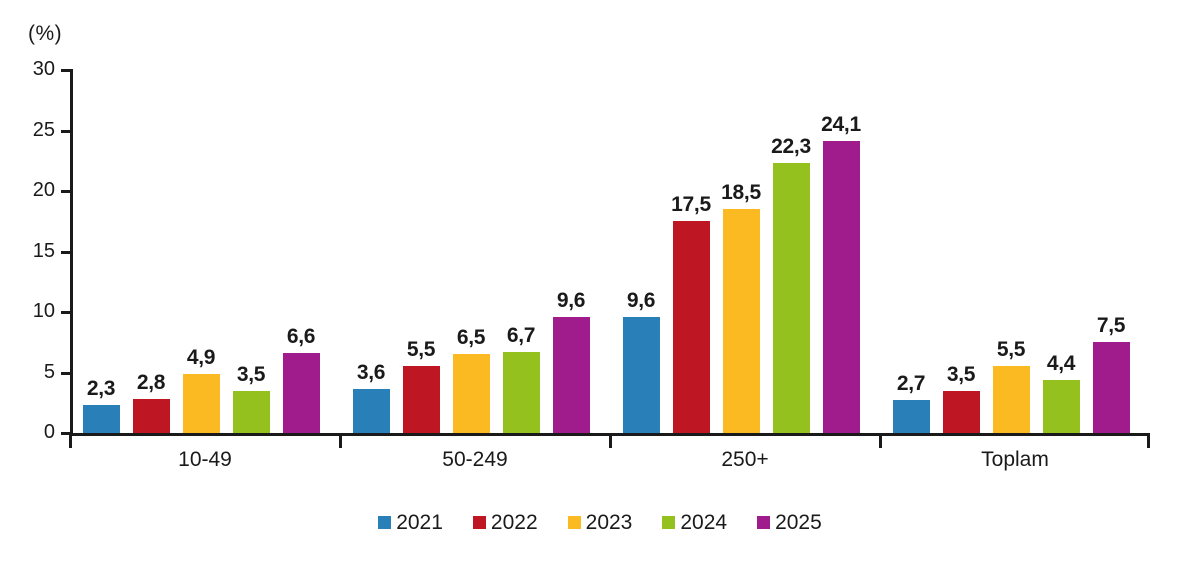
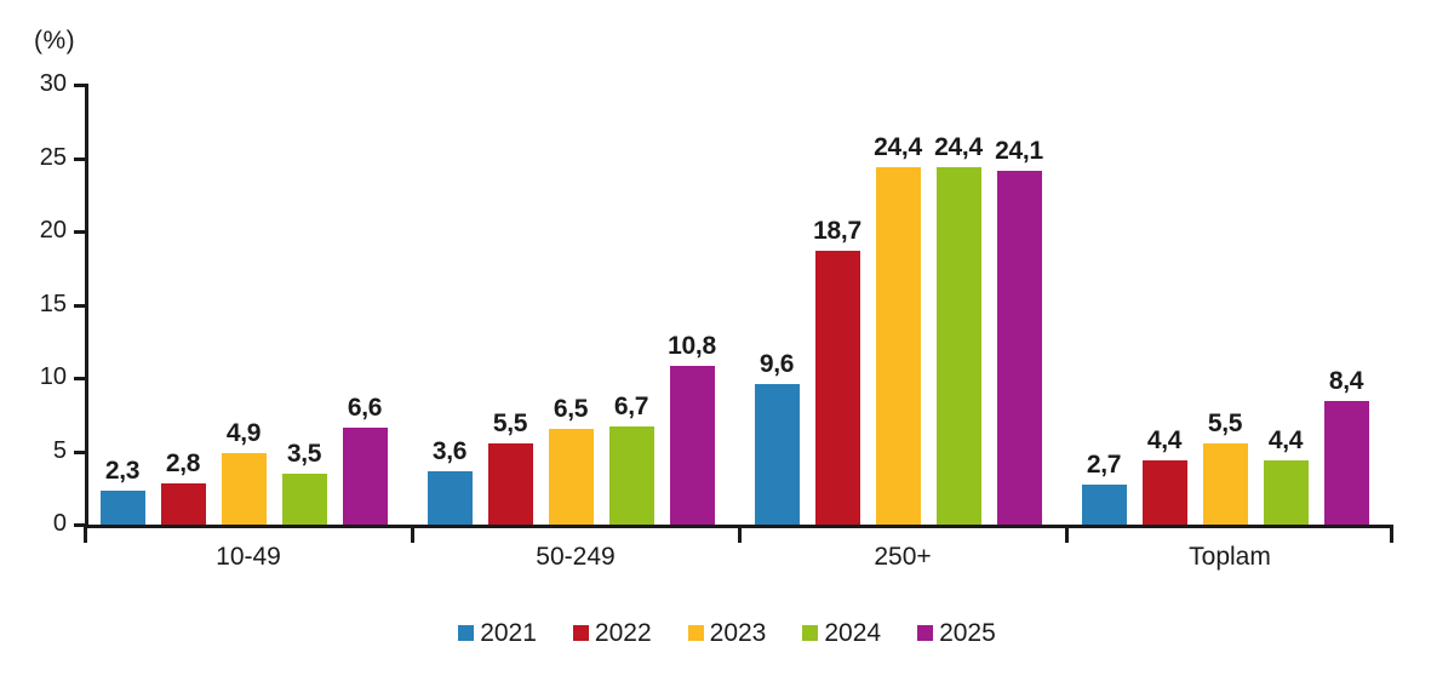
2025/50-249: 9,6 -> 10,8
2022/250+: 17,5 -> 18,7
2023/250+: 18,5 -> 24,4
2024/250+: 22,3 -> 24,4
2022/Toplam: 3,5 -> 4,4
2025/Toplam: 7,5 -> 8,4
